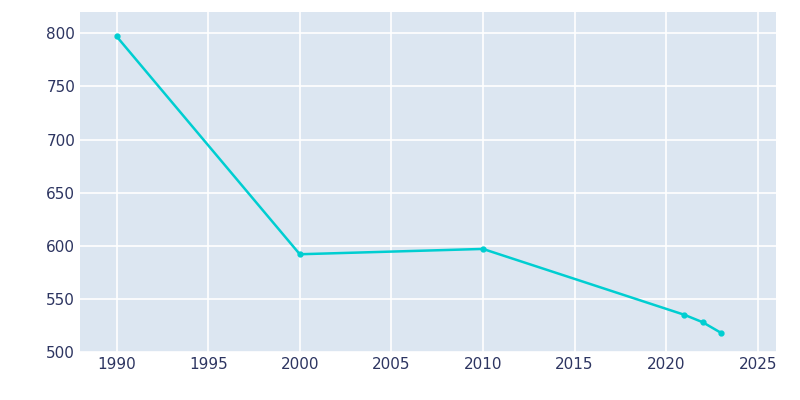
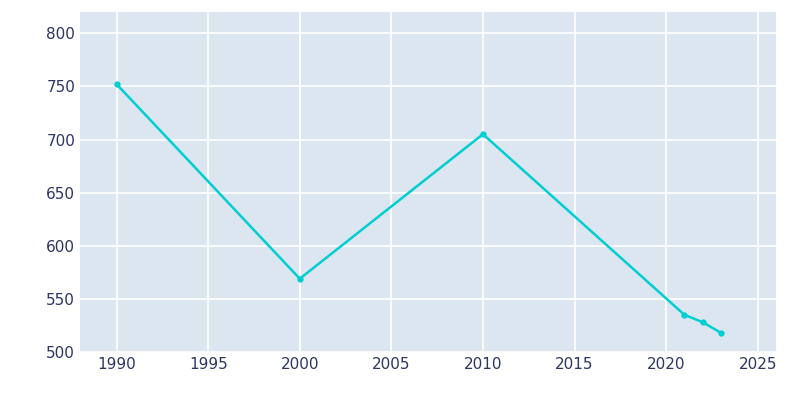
1990: 797 -> 752
2000: 592 -> 569
2010: 597 -> 705
